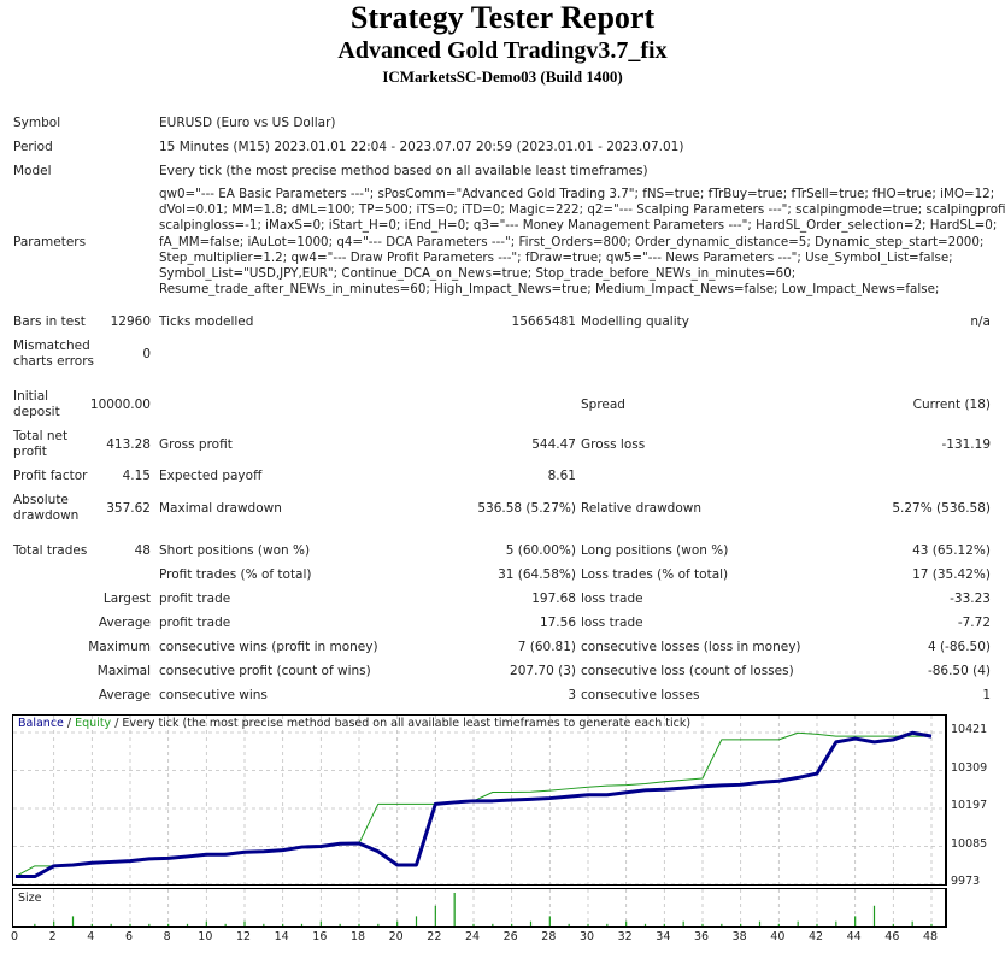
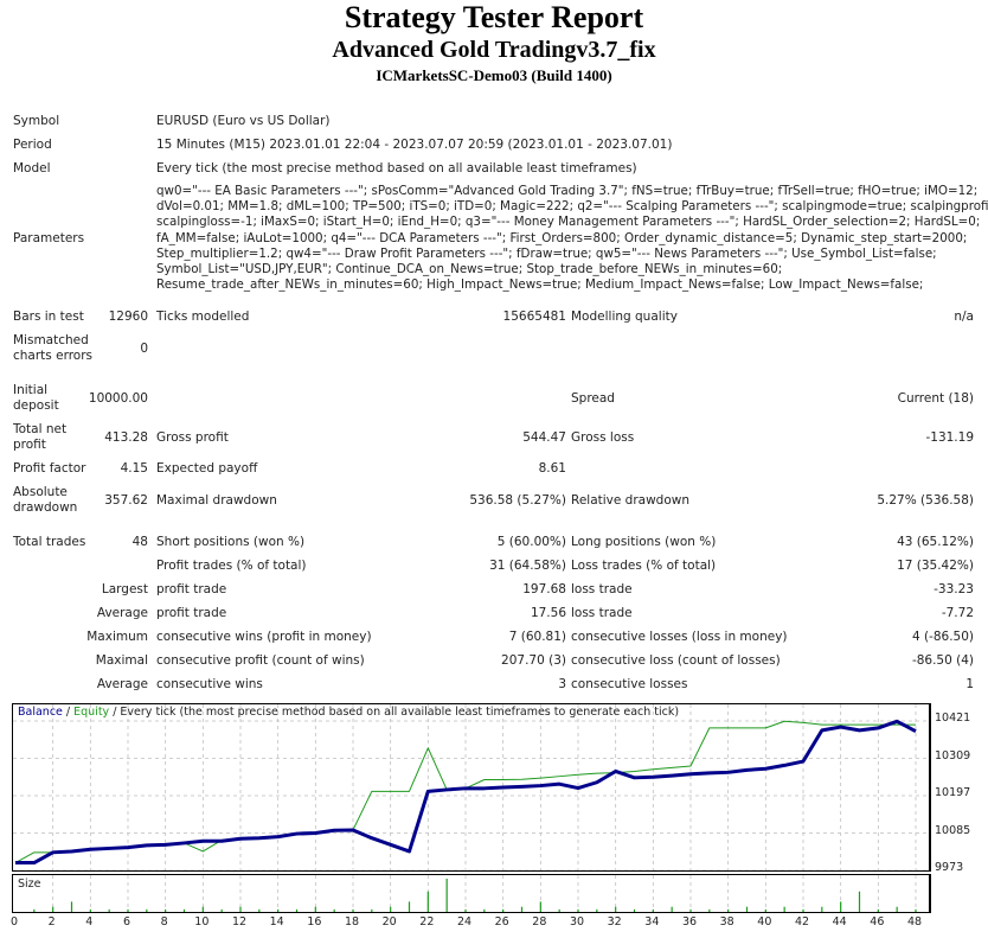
Equity/10: 10060 -> 10030
Balance/20: 10030 -> 10050
Equity/22: 10210 -> 10340
Balance/30: 10240 -> 10220
Balance/32: 10240 -> 10270
Balance/48: 10410 -> 10390
